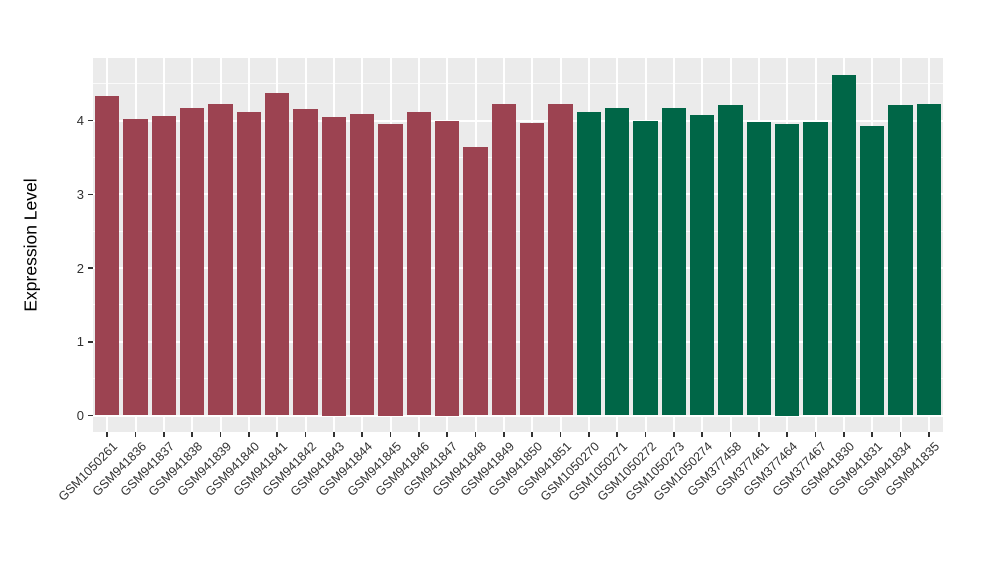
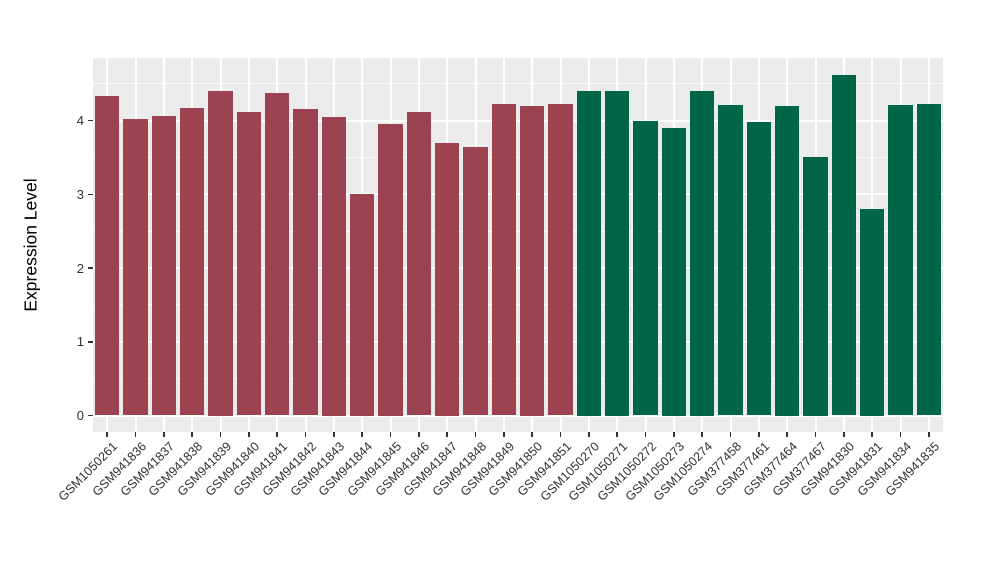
GSM941839: 4.2 -> 4.4
GSM941844: 4.1 -> 3.0
GSM941847: 4.0 -> 3.7
GSM941850: 4.0 -> 4.2
GSM1050270: 4.1 -> 4.4
GSM1050271: 4.2 -> 4.4
GSM1050273: 4.2 -> 3.9
GSM1050274: 4.1 -> 4.4
GSM377464: 4.0 -> 4.2
GSM377467: 4.0 -> 3.5
GSM941831: 3.9 -> 2.8
